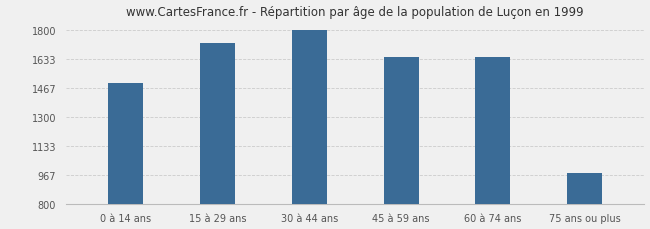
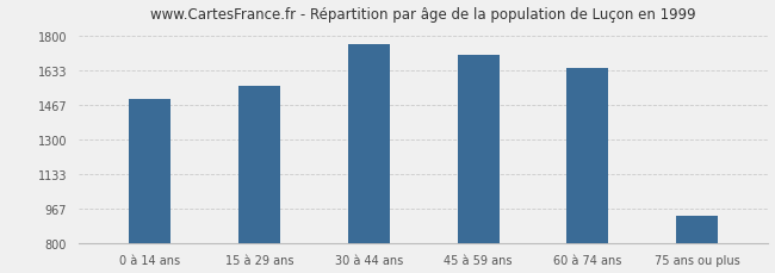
15 à 29 ans: 1730 -> 1560
30 à 44 ans: 1800 -> 1760
45 à 59 ans: 1650 -> 1710
75 ans ou plus: 980 -> 930
